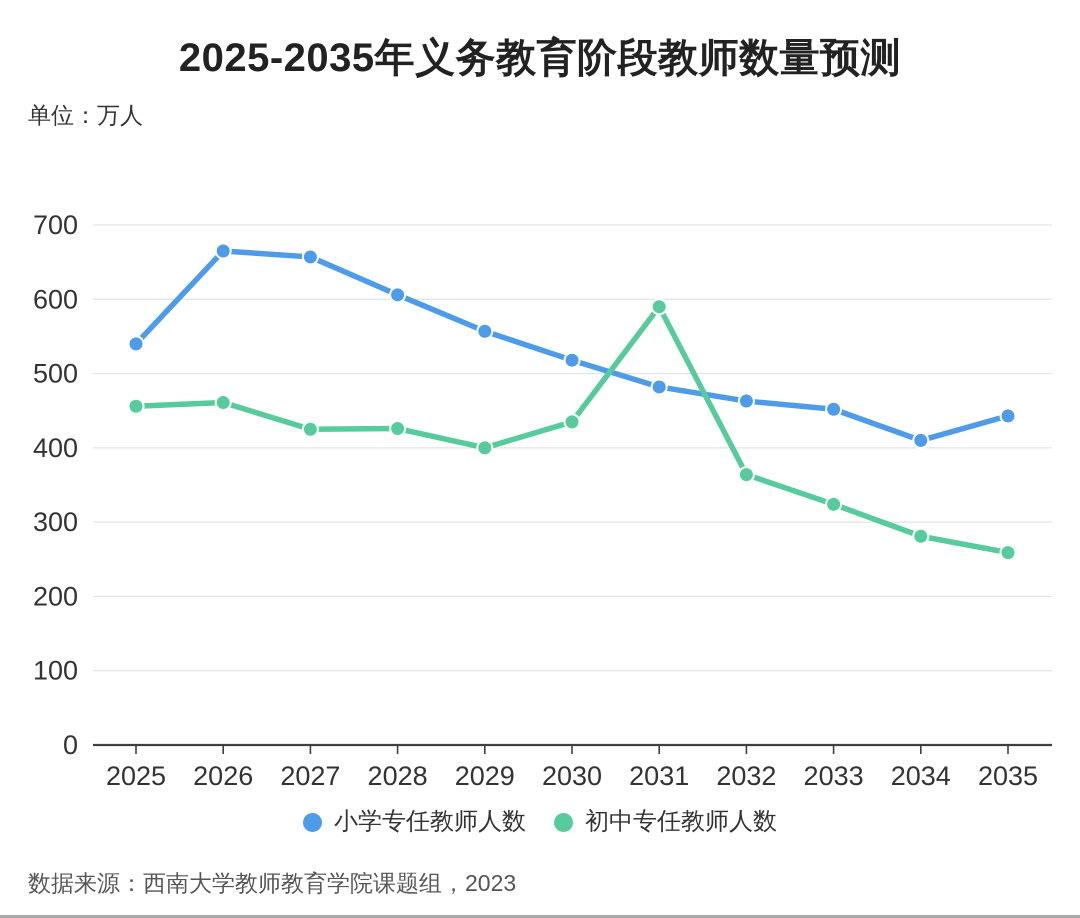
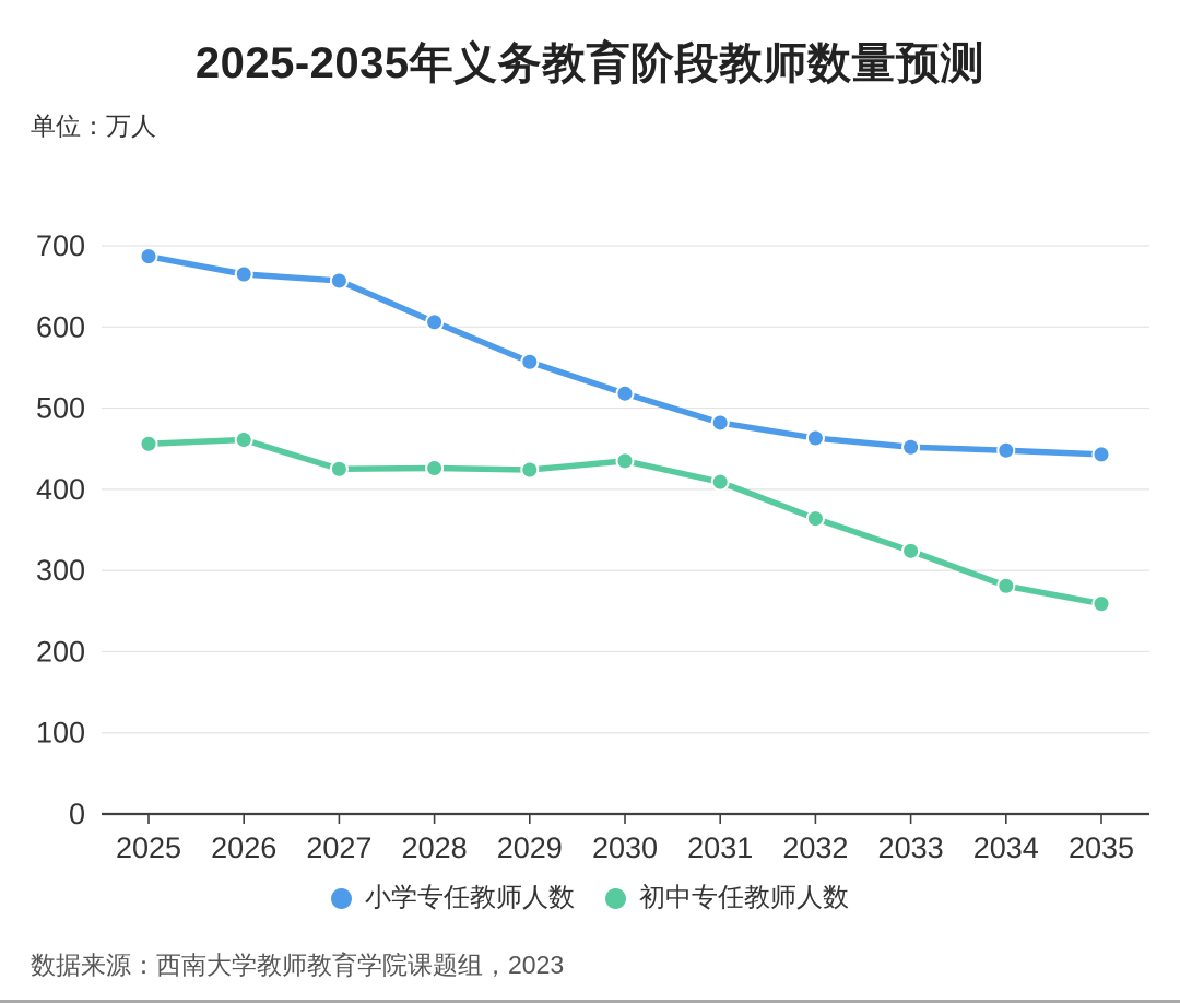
小学专任教师人数/2025: 540 -> 690
初中专任教师人数/2029: 400 -> 420
初中专任教师人数/2031: 590 -> 410
小学专任教师人数/2034: 410 -> 450
